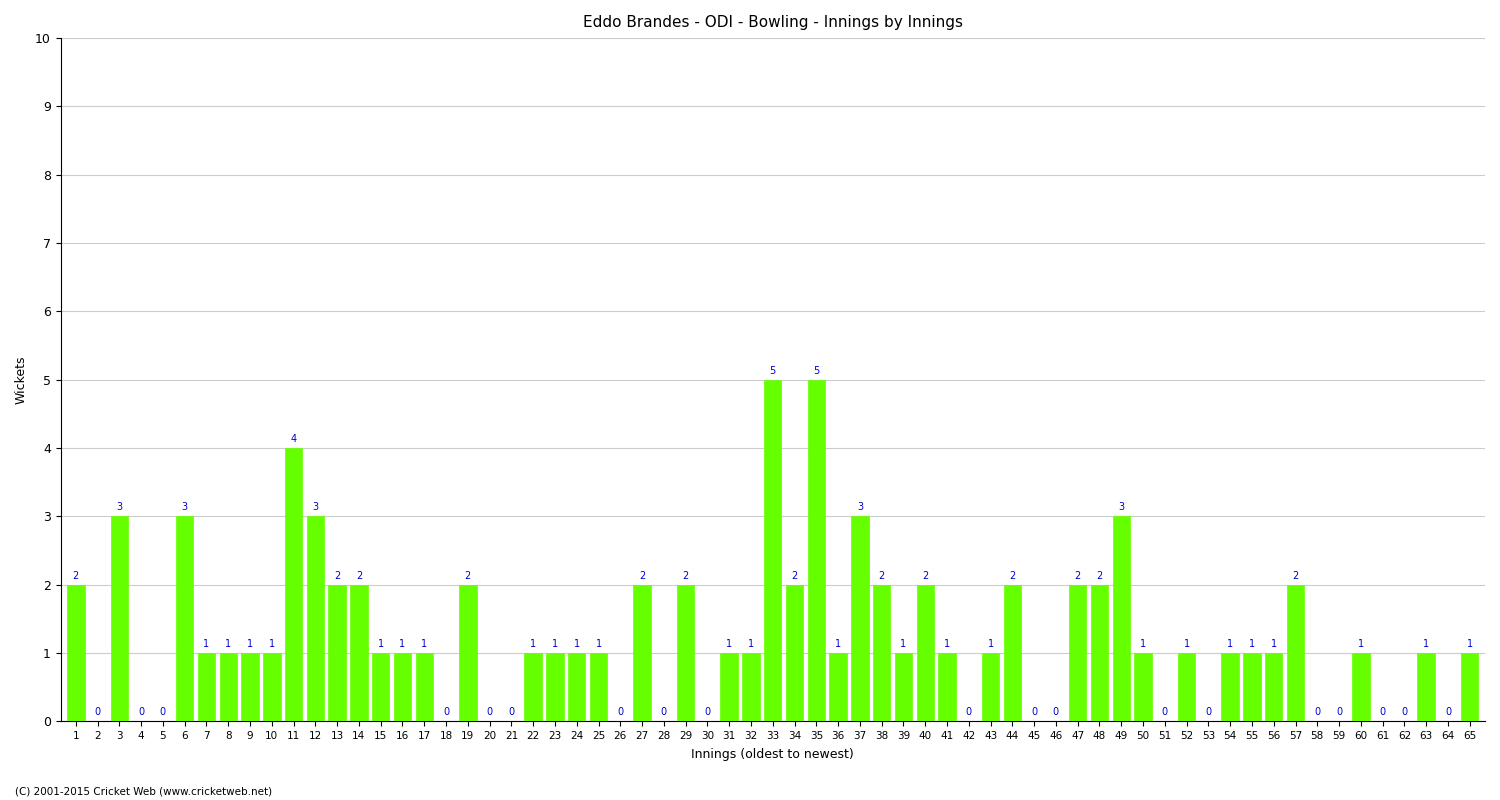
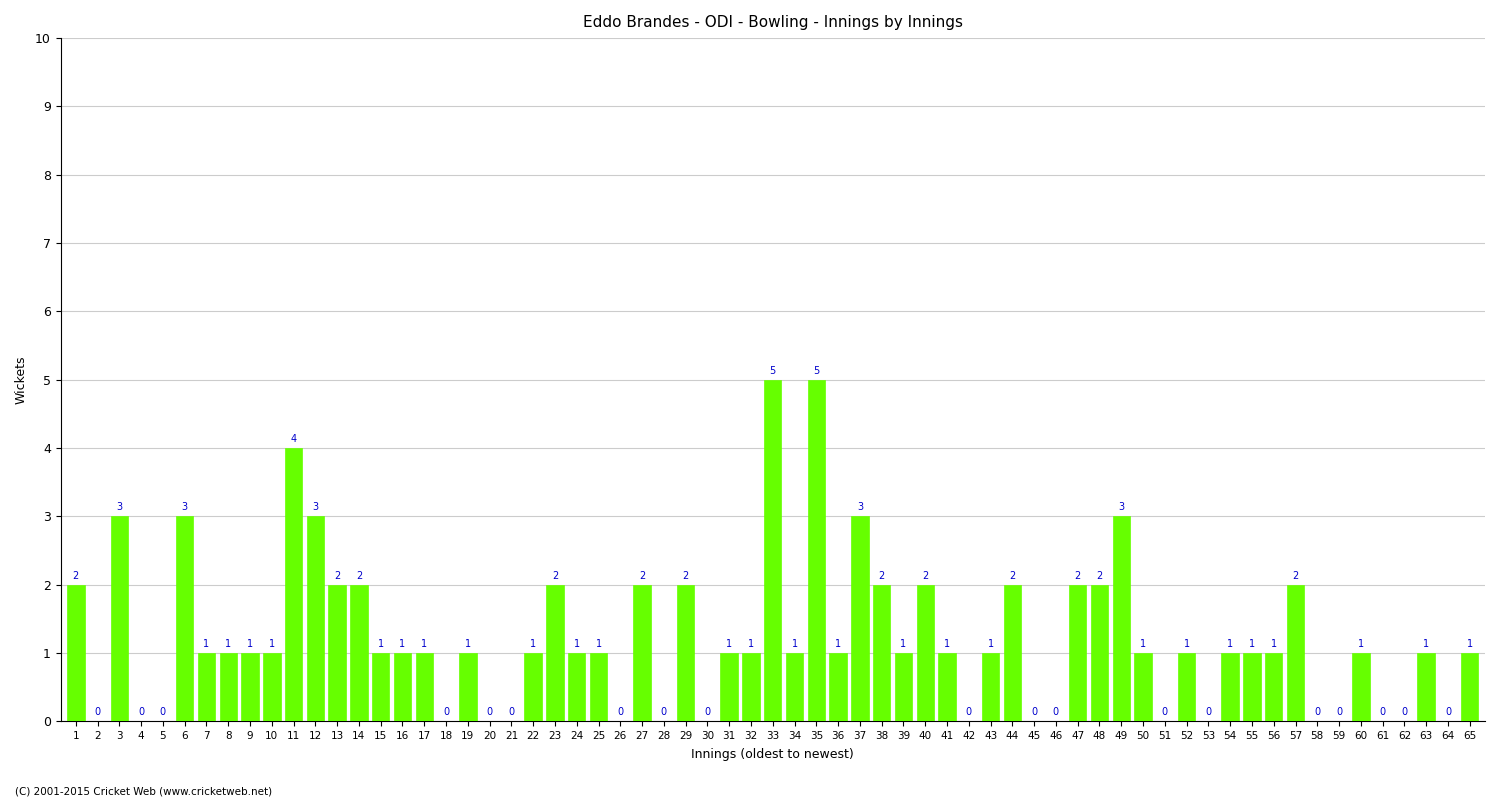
19: 2 -> 1
23: 1 -> 2
34: 2 -> 1
